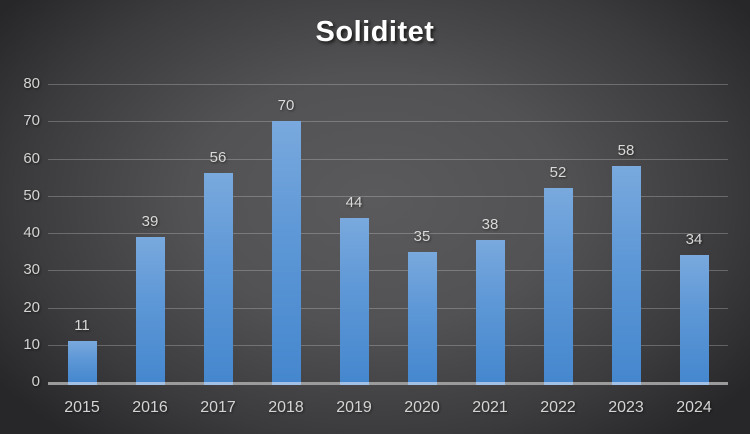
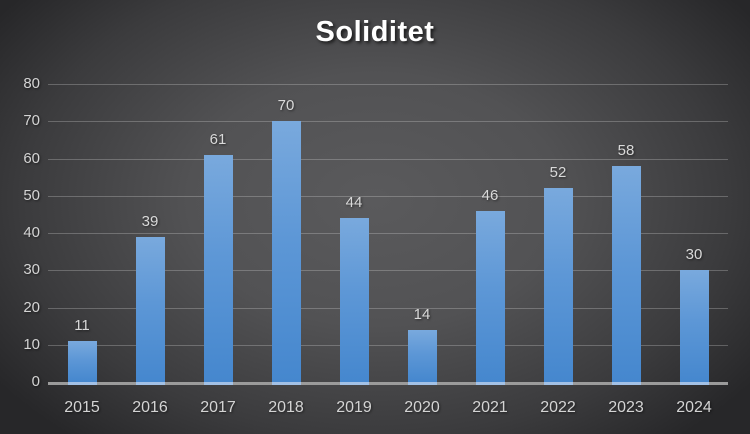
2017: 56 -> 61
2020: 35 -> 14
2021: 38 -> 46
2024: 34 -> 30
